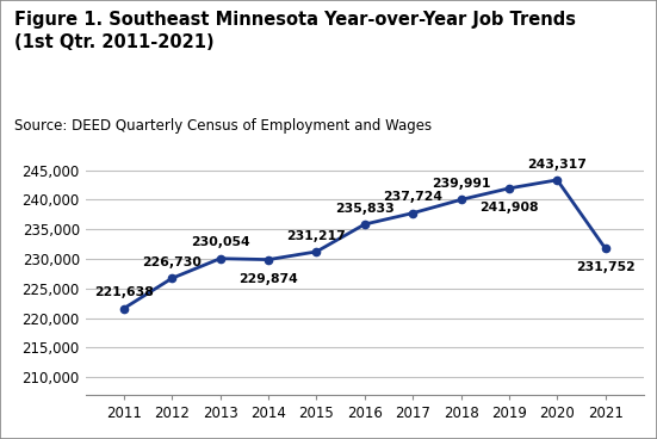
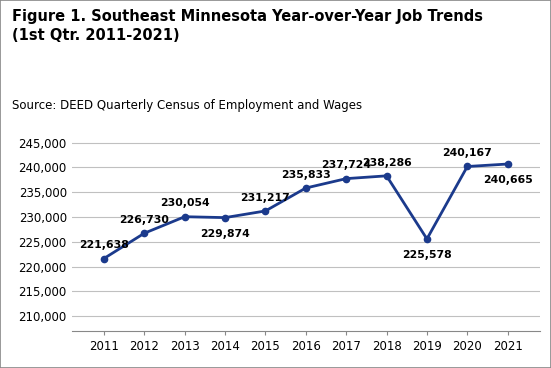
2018: 239,991 -> 238,286
2019: 241,908 -> 225,578
2020: 243,317 -> 240,167
2021: 231,752 -> 240,665
